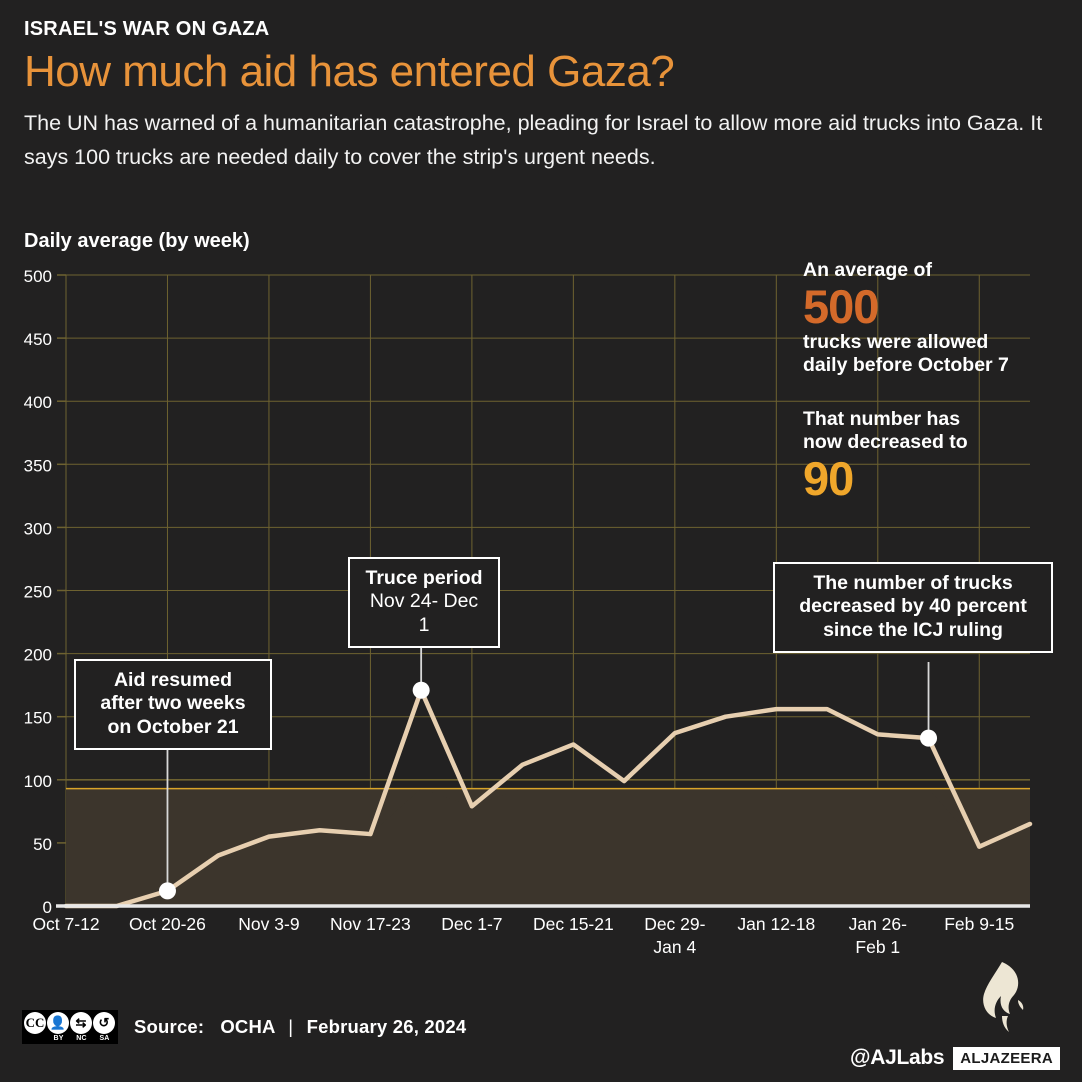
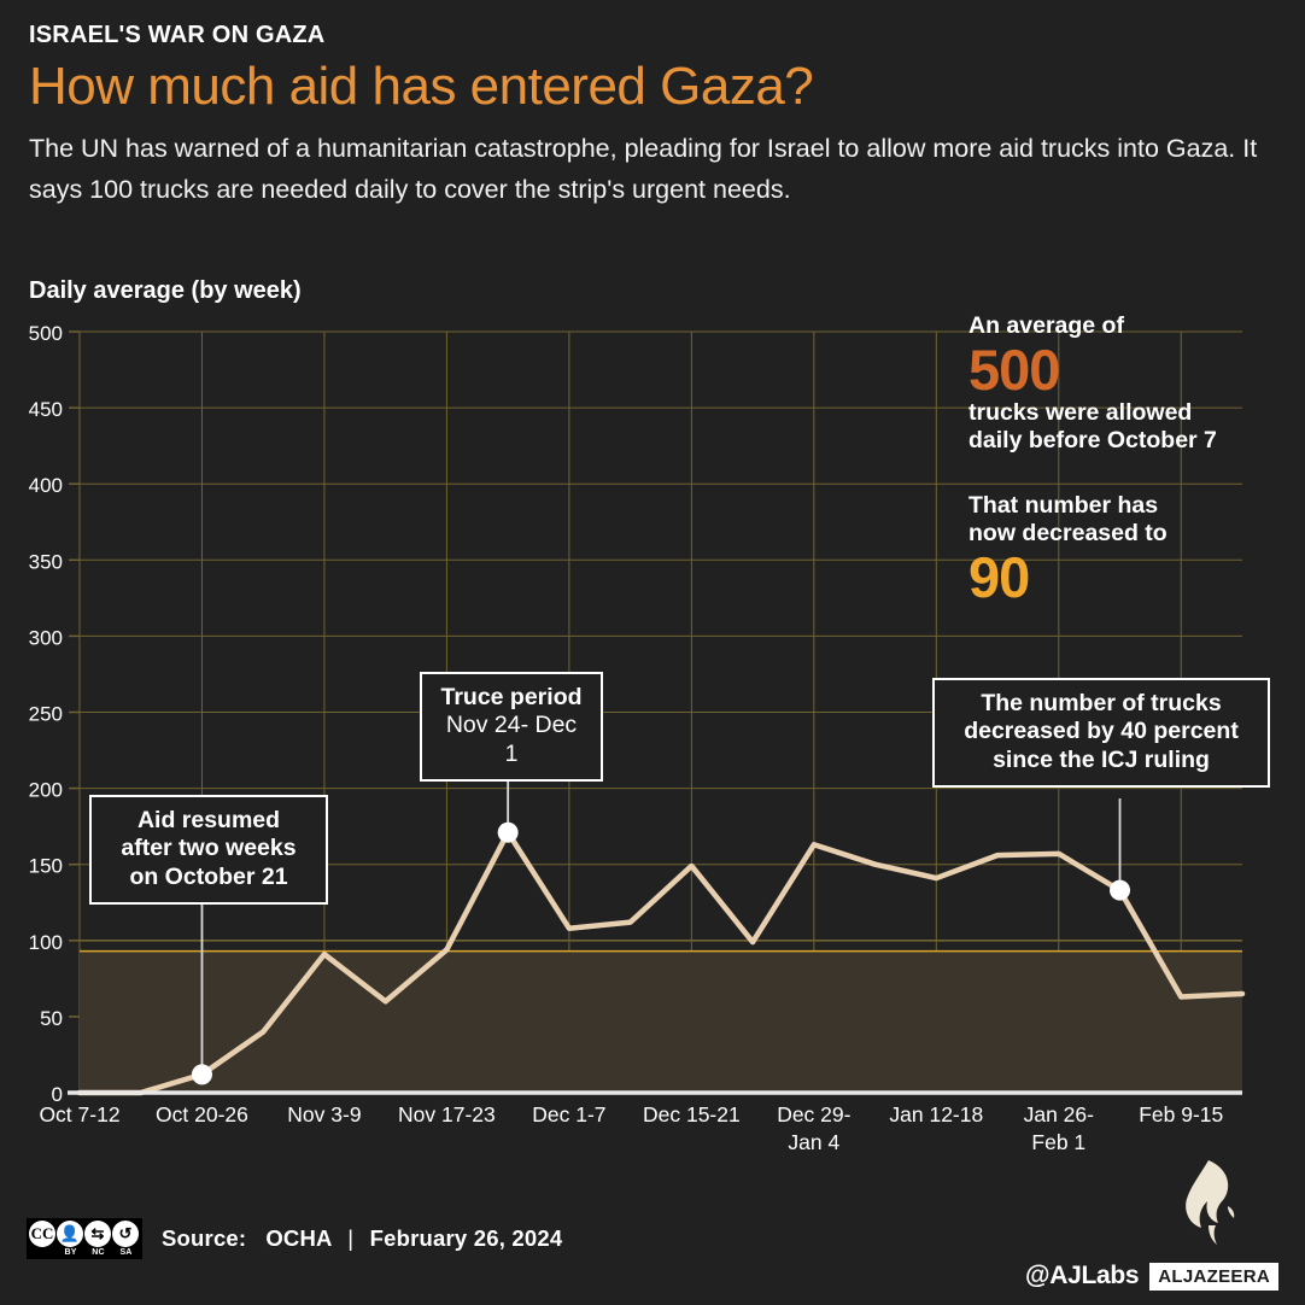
Nov 3-9: 55 -> 91
Nov 17-23: 57 -> 94
Dec 1-7: 79 -> 108
Dec 15-21: 128 -> 149
Dec 29-Jan 4: 137 -> 163
Jan 12-18: 156 -> 141
Jan 26-Feb 1: 136 -> 157
Feb 9-15: 47 -> 63
